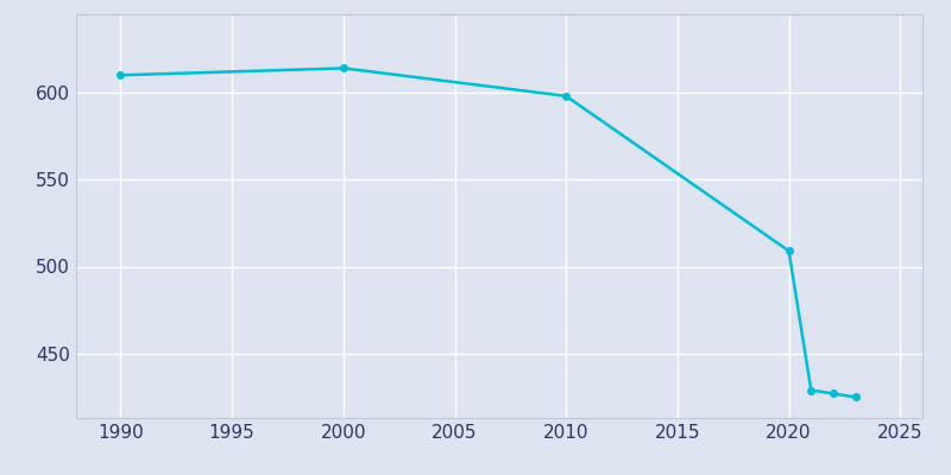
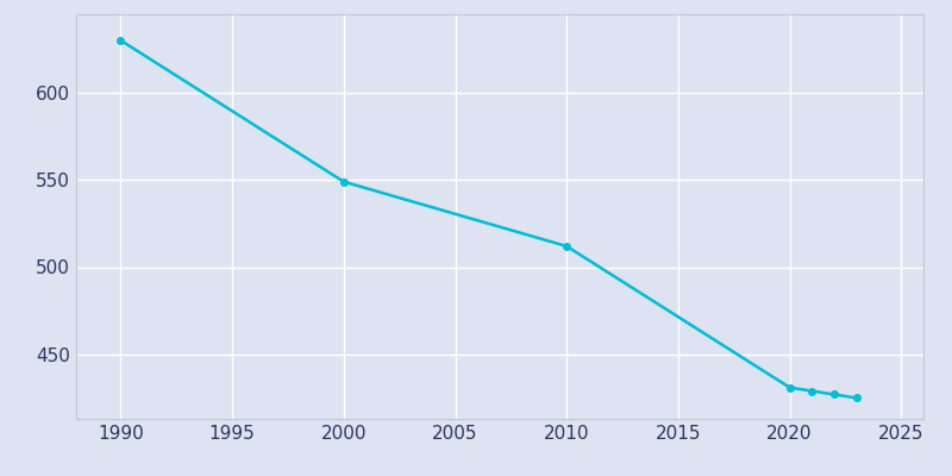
1990: 610 -> 630
2000: 614 -> 549
2010: 598 -> 512
2020: 509 -> 431
